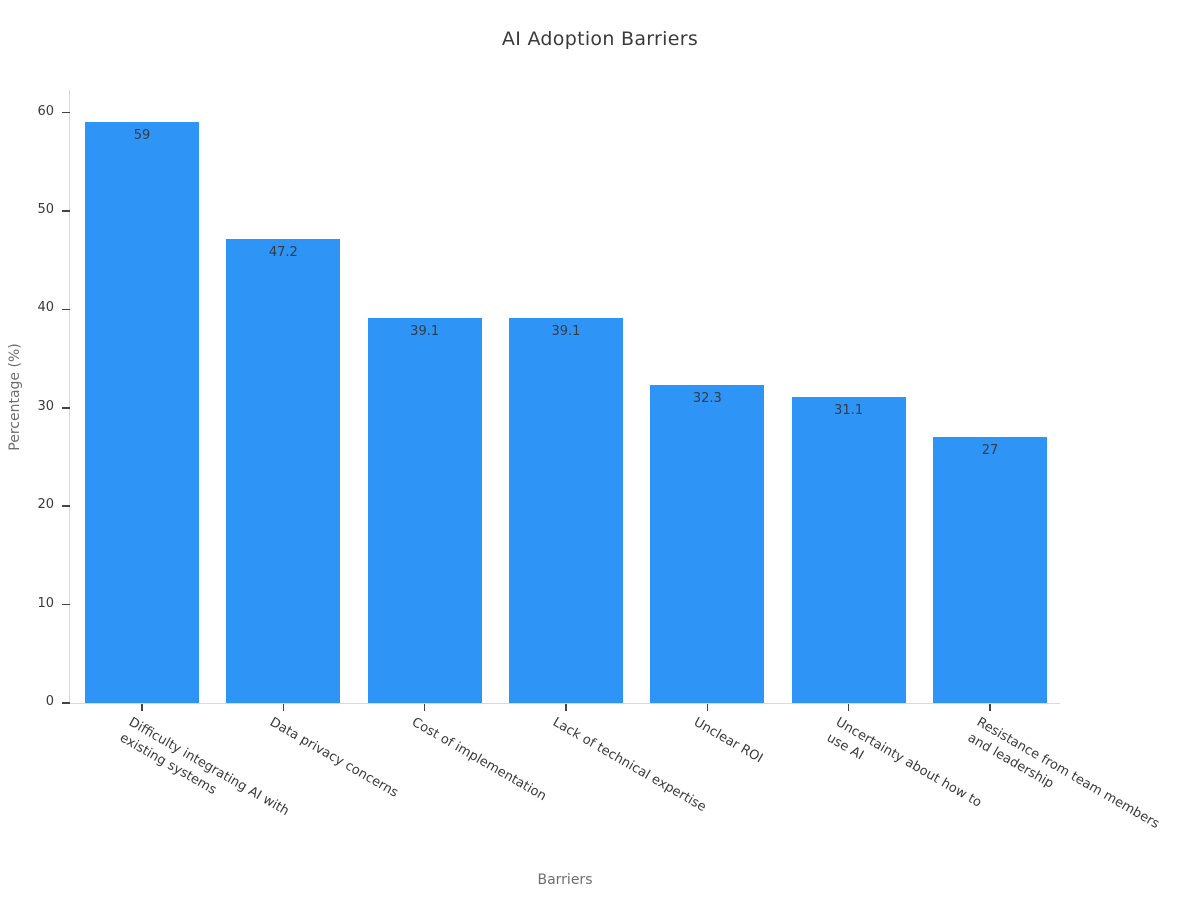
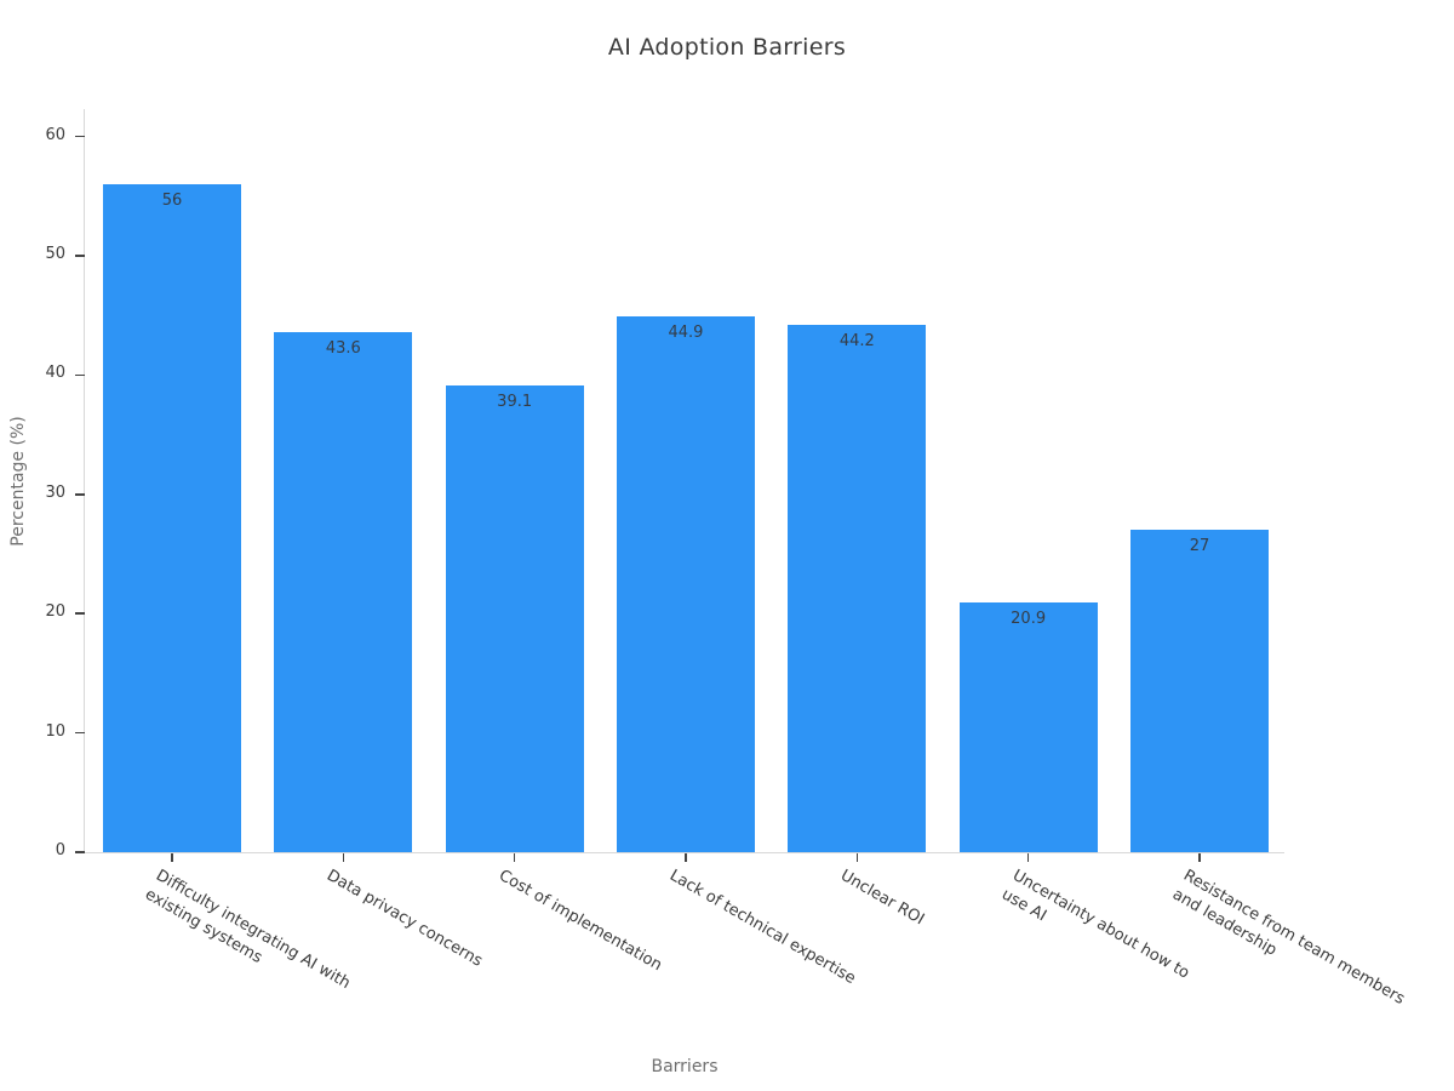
Difficulty integrating AI with existing systems: 59 -> 56
Data privacy concerns: 47.2 -> 43.6
Lack of technical expertise: 39.1 -> 44.9
Unclear ROI: 32.3 -> 44.2
Uncertainty about how to use AI: 31.1 -> 20.9
